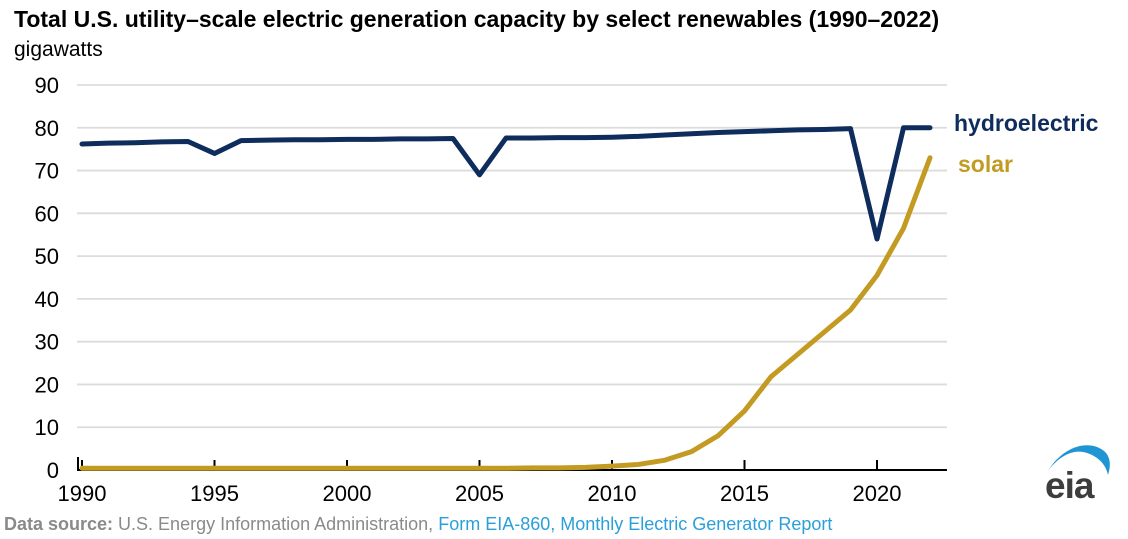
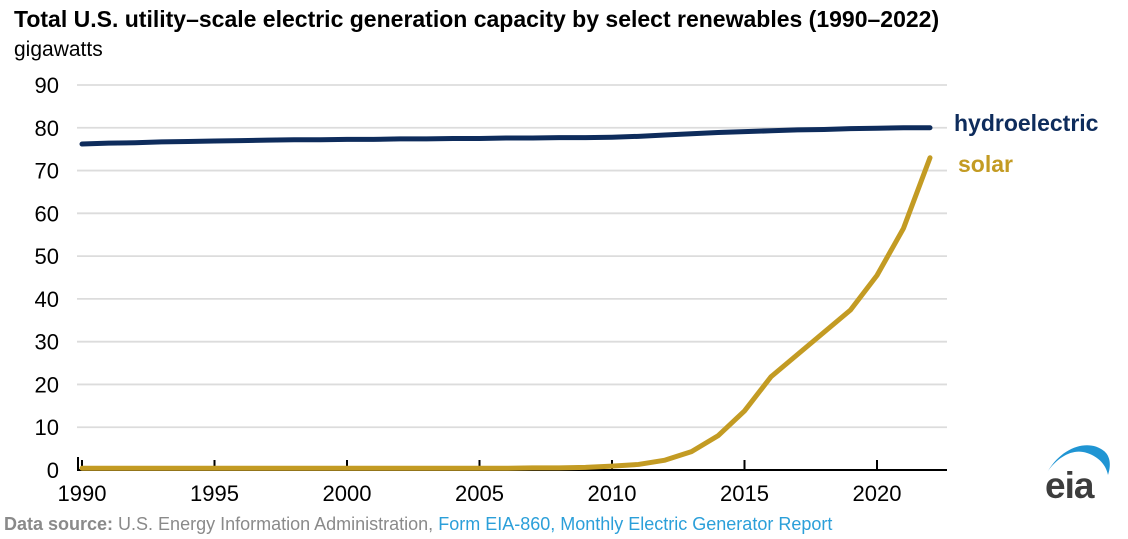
hydroelectric/1995: 74 -> 77
hydroelectric/2005: 69 -> 78
hydroelectric/2020: 54 -> 80
